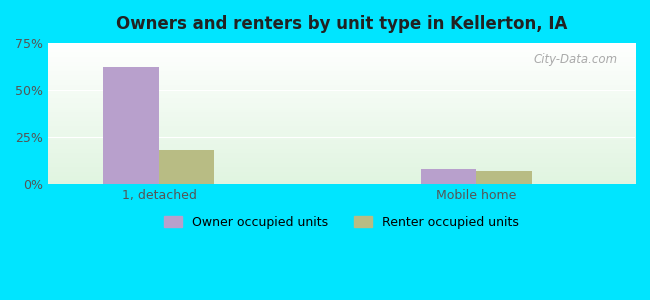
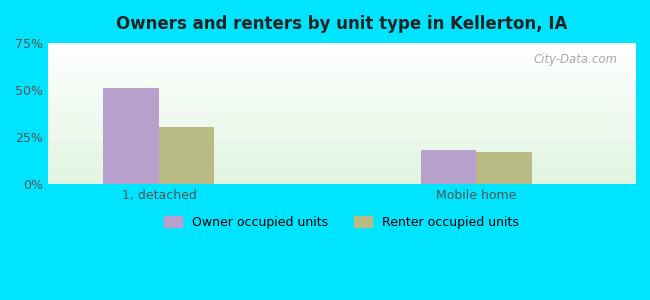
Owner occupied units/1, detached: 62% -> 51%
Renter occupied units/1, detached: 18% -> 30%
Owner occupied units/Mobile home: 8% -> 18%
Renter occupied units/Mobile home: 7% -> 17%
